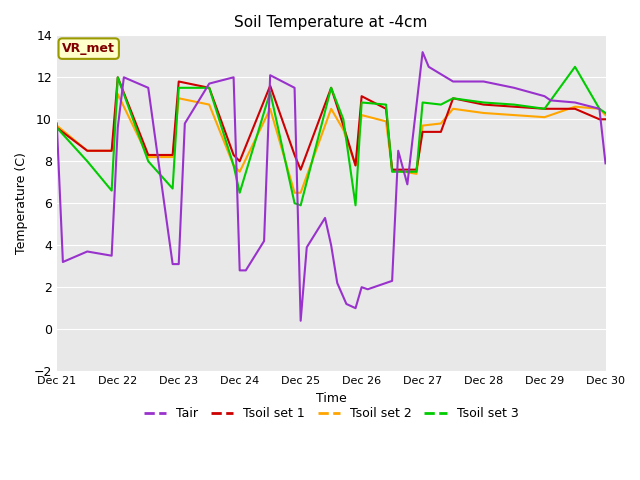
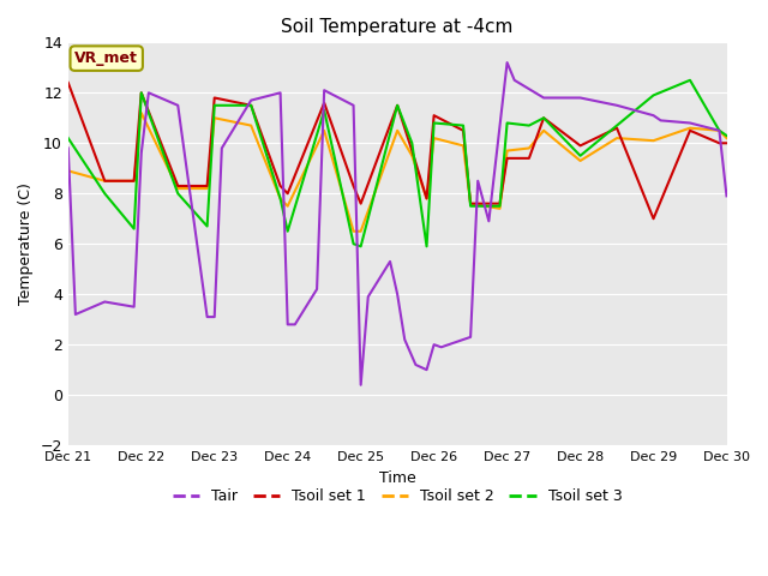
Tsoil set 1/Dec 21: 9.6 -> 12.4
Tsoil set 2/Dec 21: 9.7 -> 8.9
Tsoil set 3/Dec 21: 9.6 -> 10.2
Tsoil set 1/Dec 28: 10.7 -> 9.9
Tsoil set 2/Dec 28: 10.3 -> 9.3
Tsoil set 3/Dec 28: 10.8 -> 9.5
Tsoil set 1/Dec 29: 10.5 -> 7.0
Tsoil set 3/Dec 29: 10.5 -> 11.9
